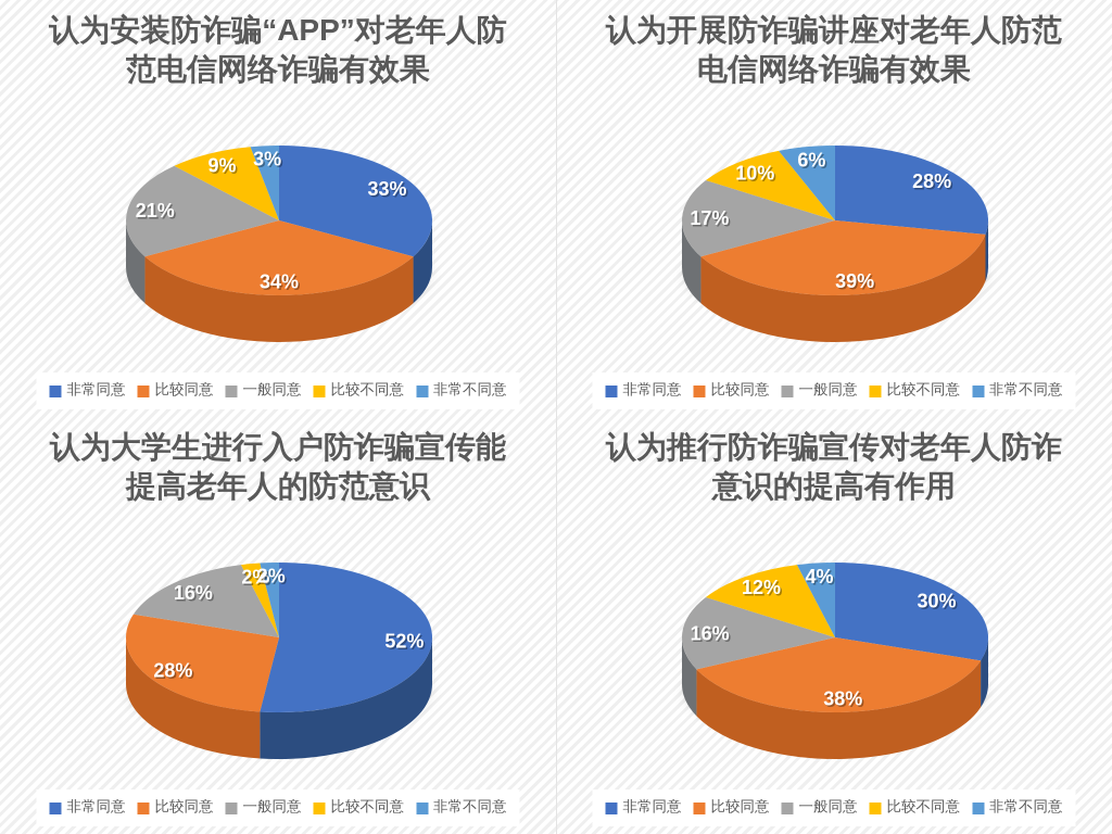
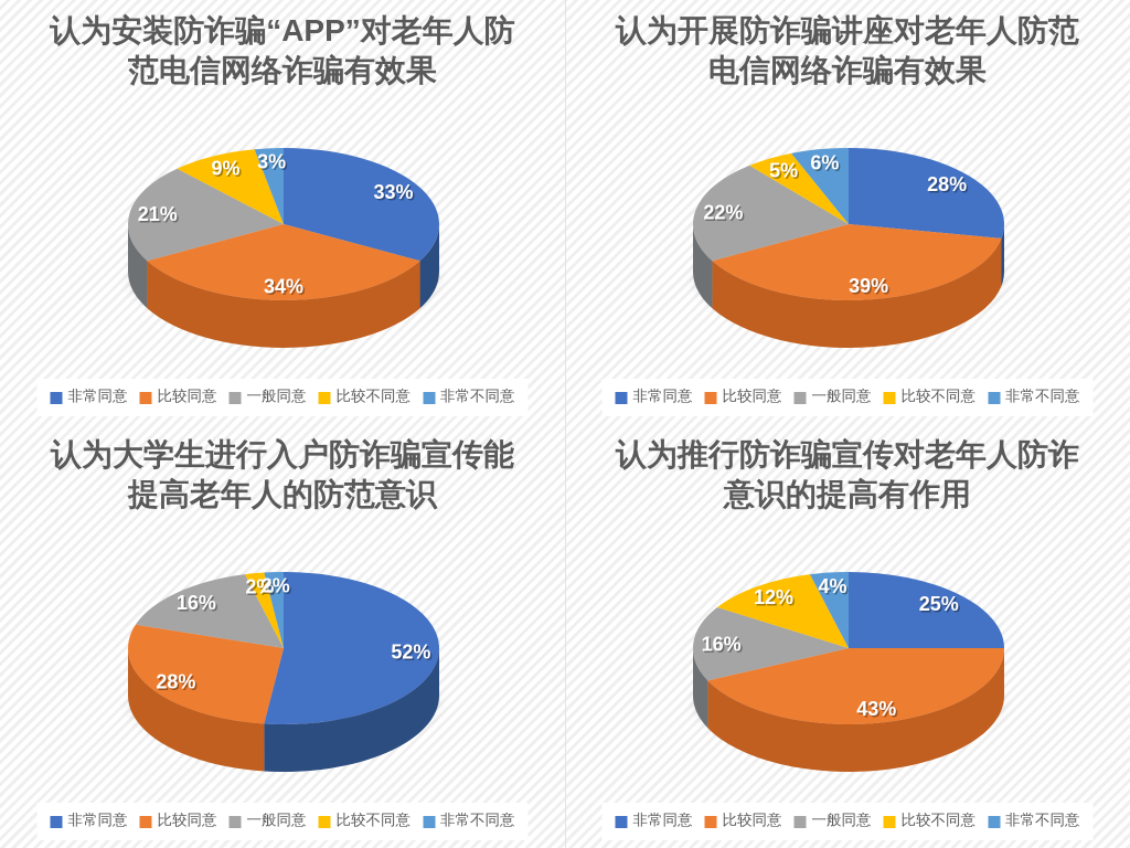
认为开展防诈骗讲座对老年人防范电信网络诈骗有效果/一般同意: 17% -> 22%
认为开展防诈骗讲座对老年人防范电信网络诈骗有效果/比较不同意: 10% -> 5%
认为推行防诈骗宣传对老年人防诈意识的提高有作用/非常同意: 30% -> 25%
认为推行防诈骗宣传对老年人防诈意识的提高有作用/比较同意: 38% -> 43%
